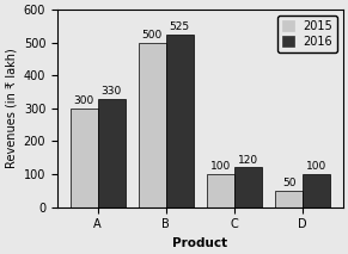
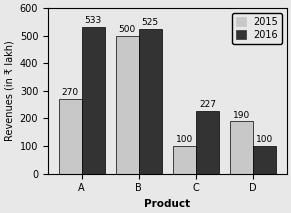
2015/A: 300 -> 270
2016/A: 330 -> 533
2016/C: 120 -> 227
2015/D: 50 -> 190
